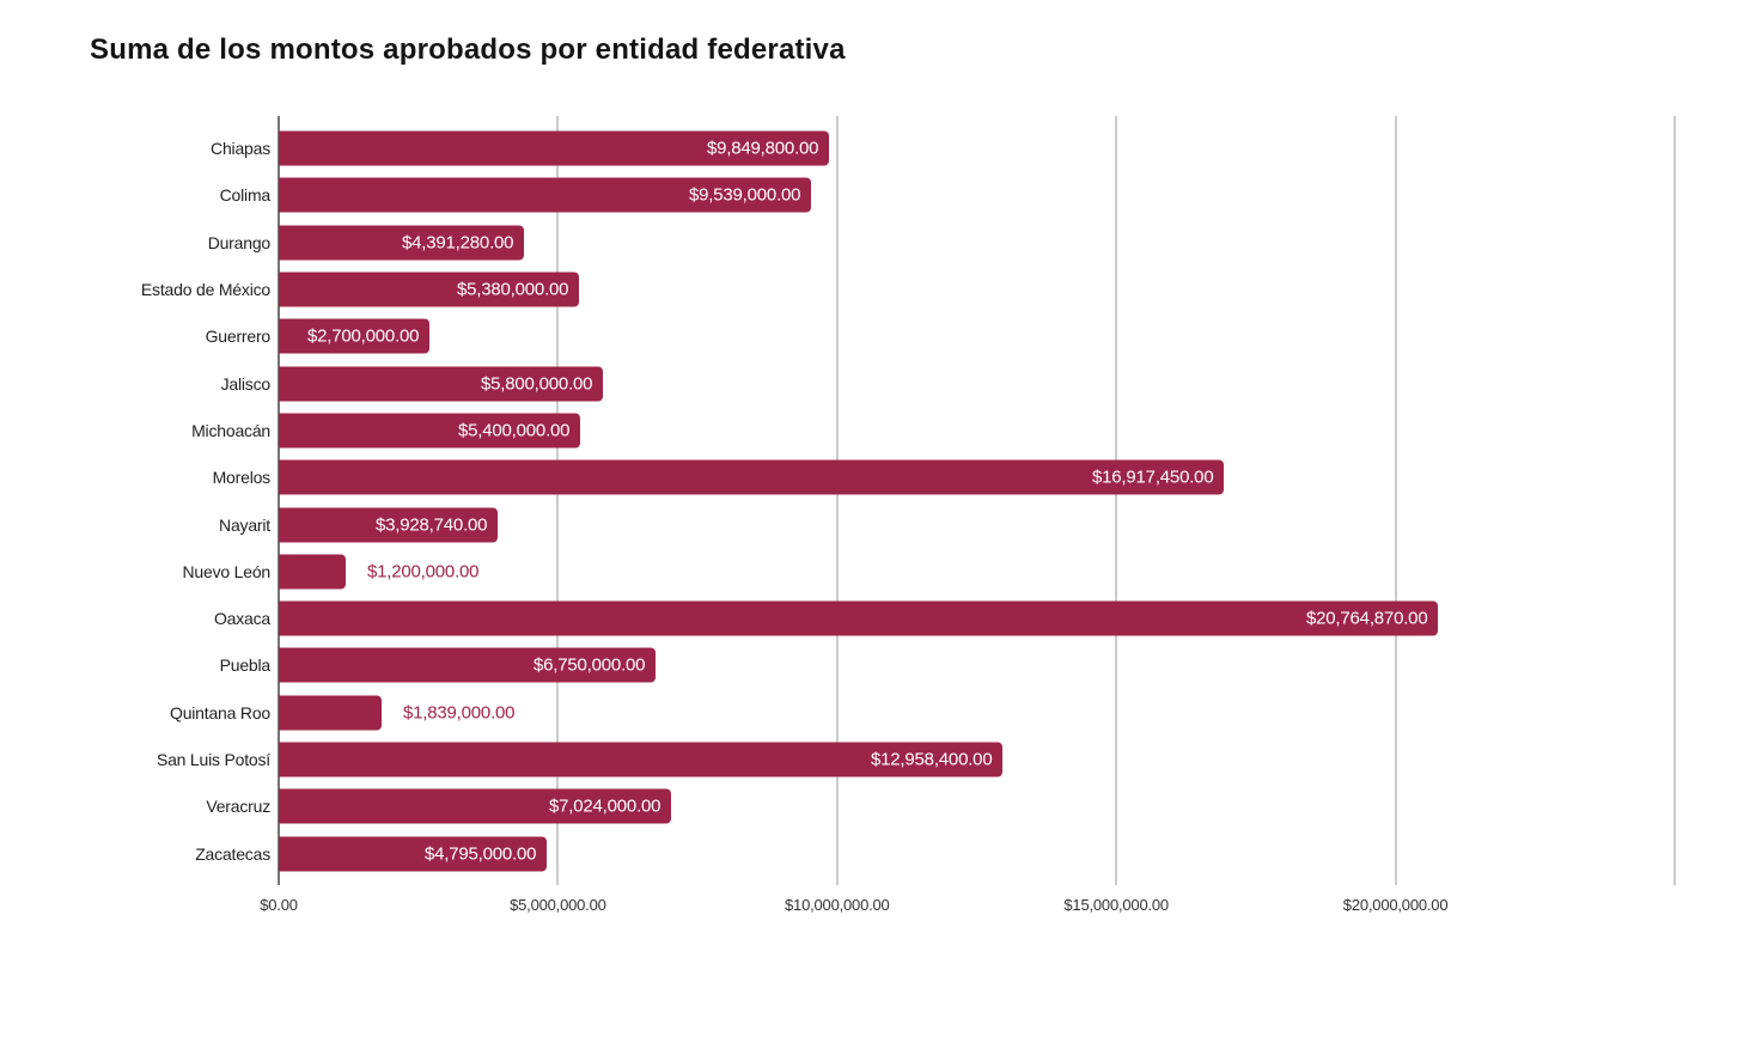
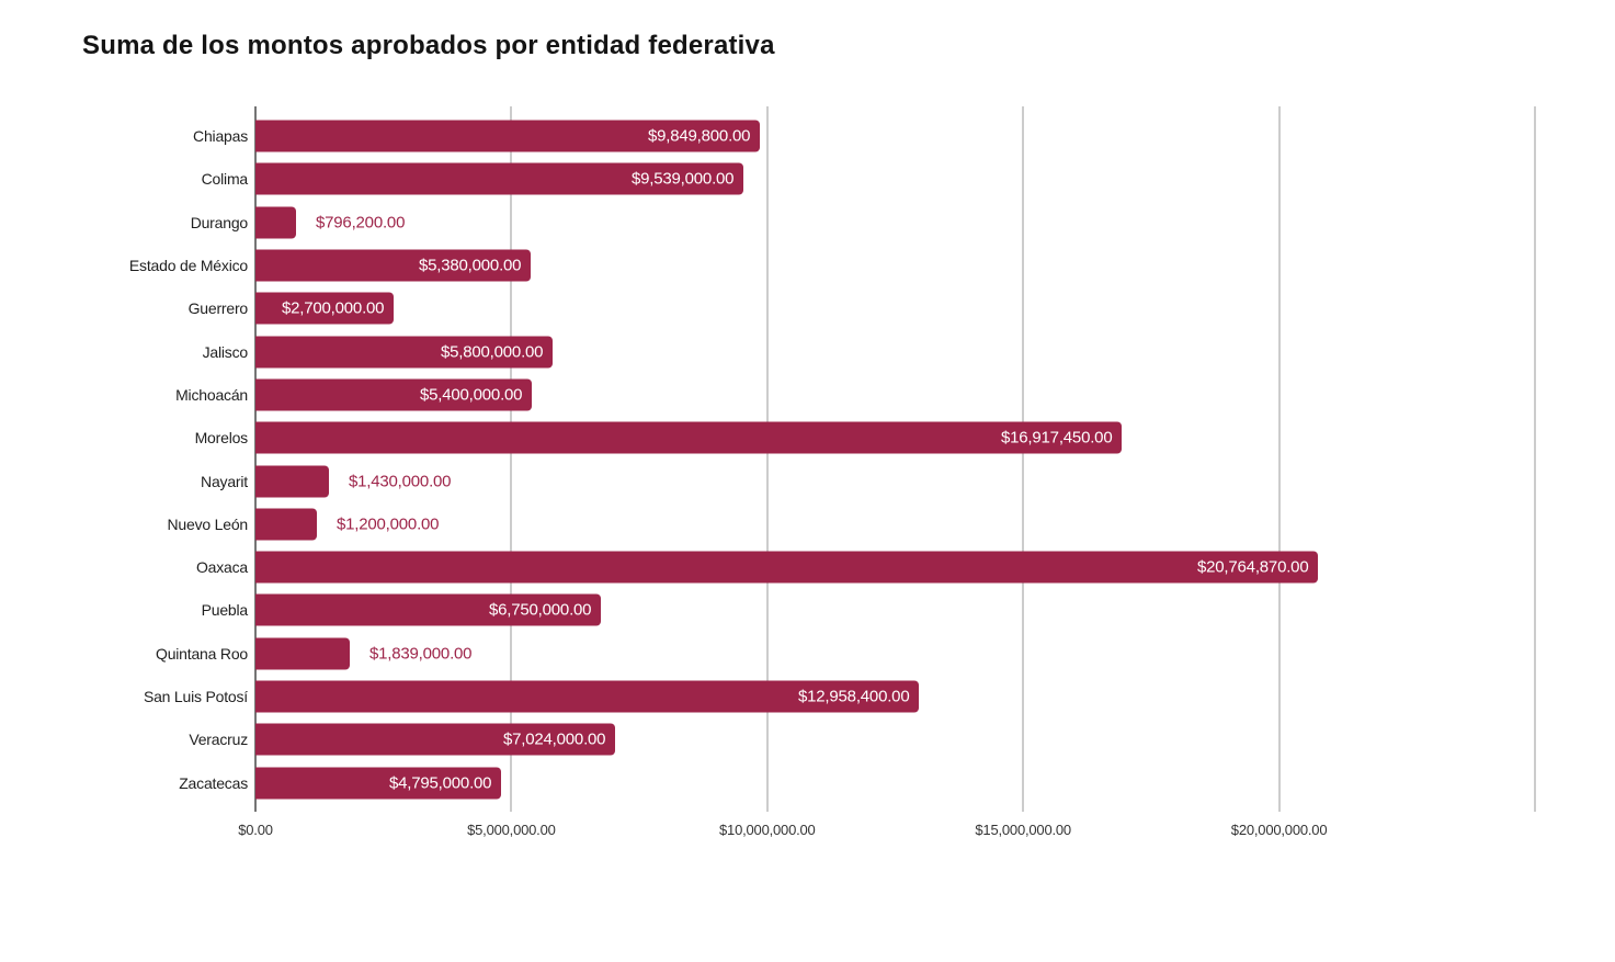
Durango: $4,391,280.00 -> $796,200.00
Nayarit: $3,928,740.00 -> $1,430,000.00
